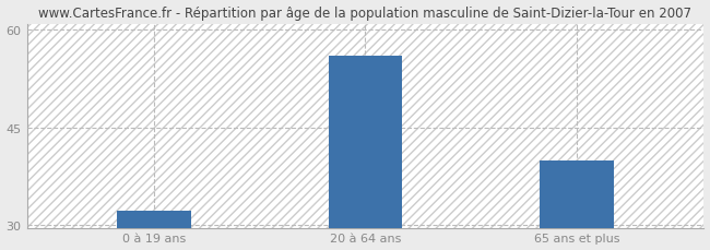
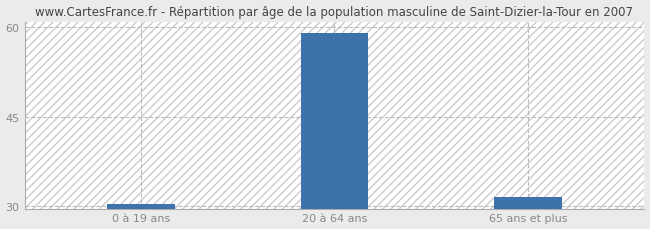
0 à 19 ans: 32.2 -> 30.2
20 à 64 ans: 56.0 -> 59.0
65 ans et plus: 39.8 -> 31.5
